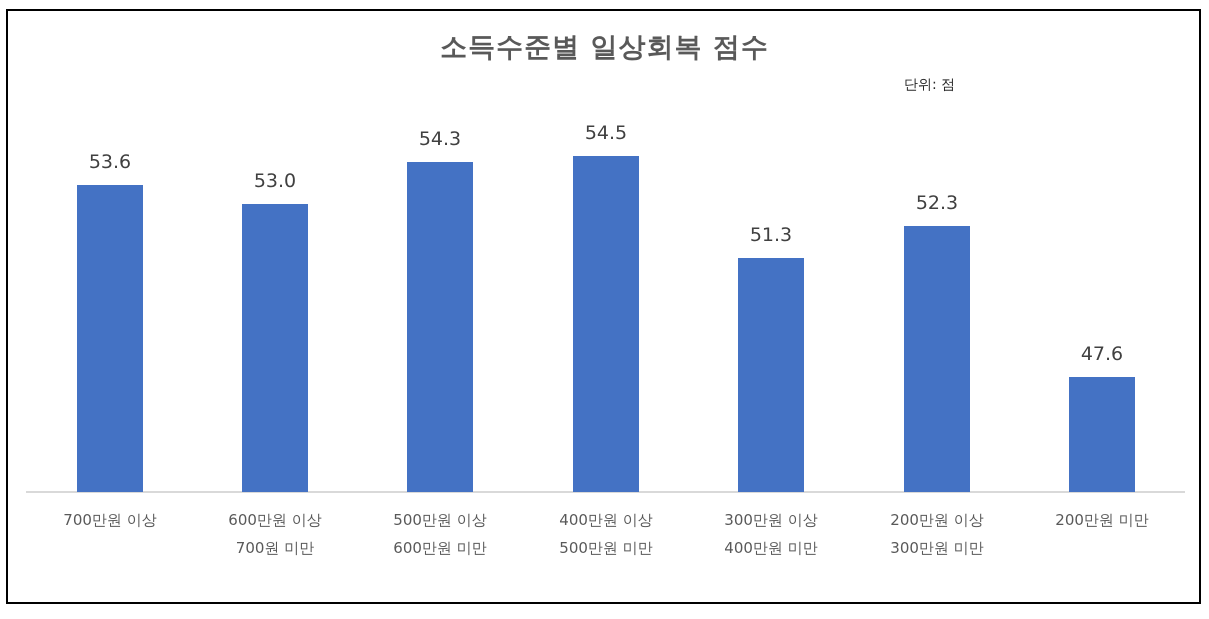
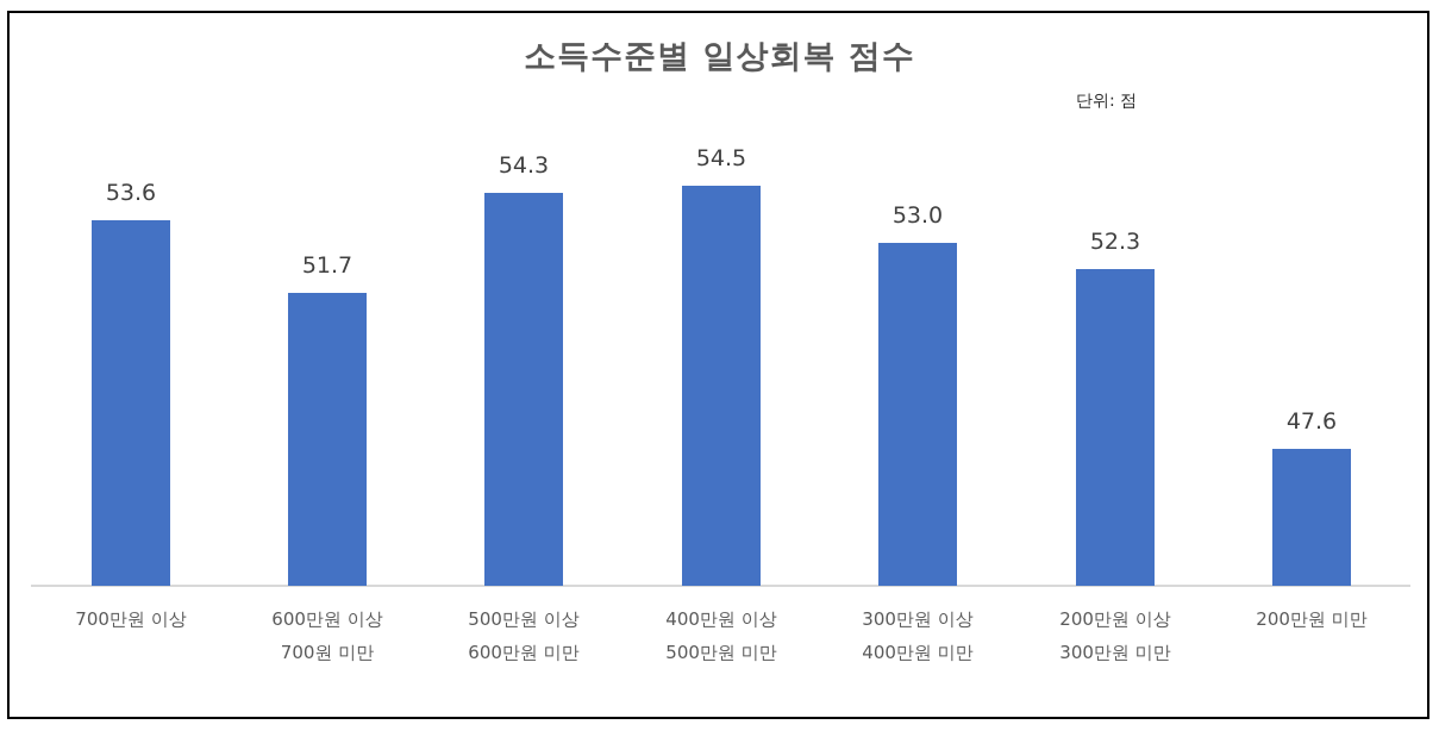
600만원 이상 700원 미만: 53.0 -> 51.7
300만원 이상 400만원 미만: 51.3 -> 53.0
